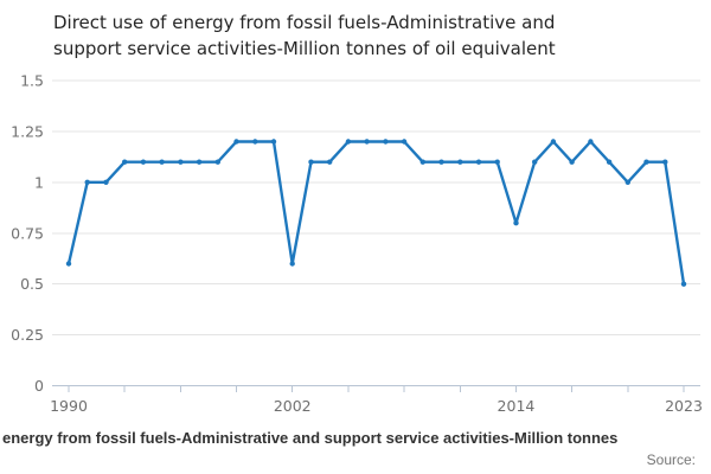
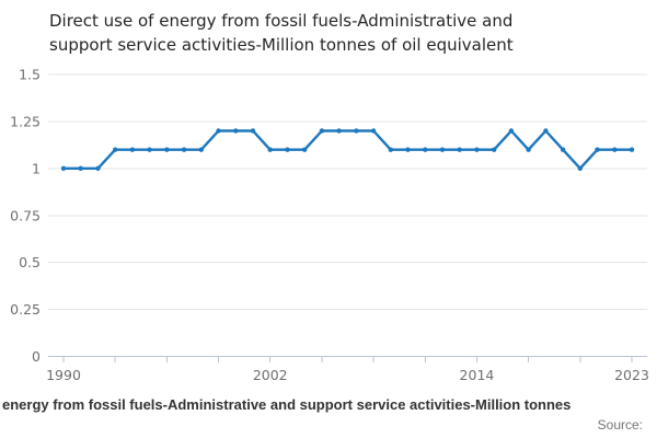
1990: 0.6 -> 1.0
2002: 0.6 -> 1.1
2014: 0.8 -> 1.1
2023: 0.5 -> 1.1
